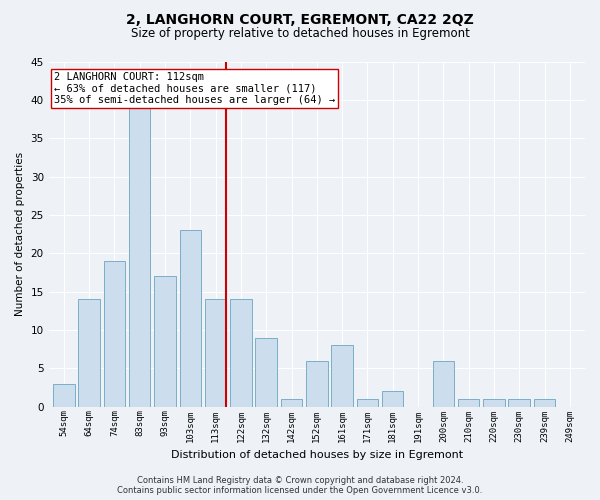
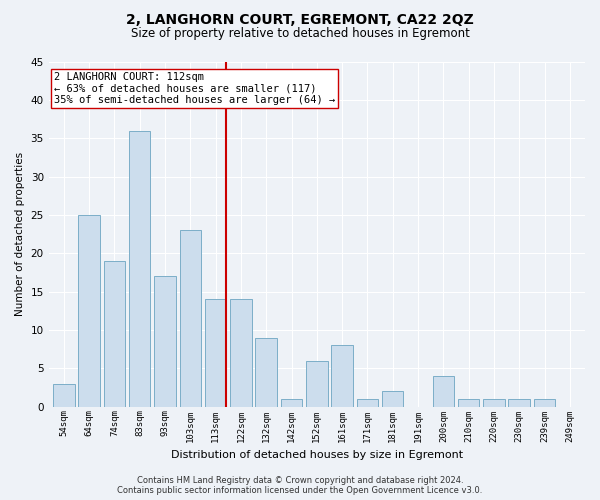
64sqm: 14 -> 25
83sqm: 39 -> 36
200sqm: 6 -> 4
